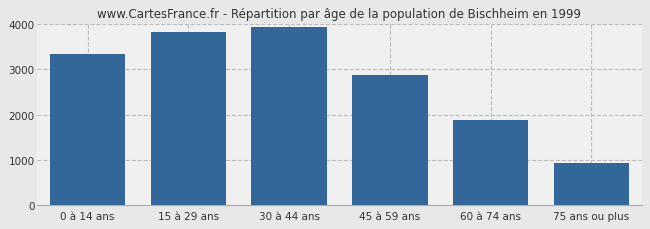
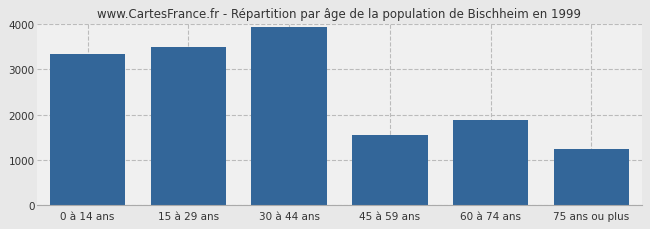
15 à 29 ans: 3840 -> 3500
45 à 59 ans: 2880 -> 1550
75 ans ou plus: 940 -> 1250
